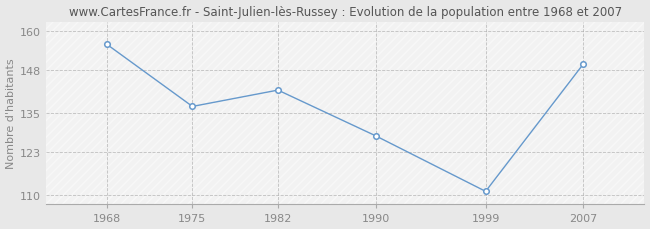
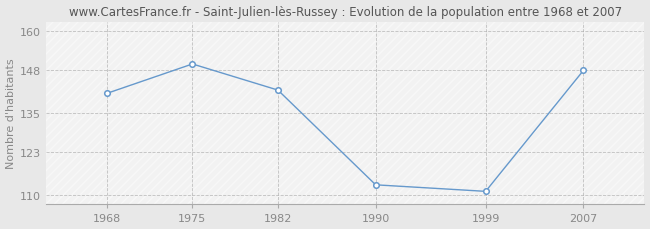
1968: 156 -> 141
1975: 137 -> 150
1990: 128 -> 113
2007: 150 -> 148
